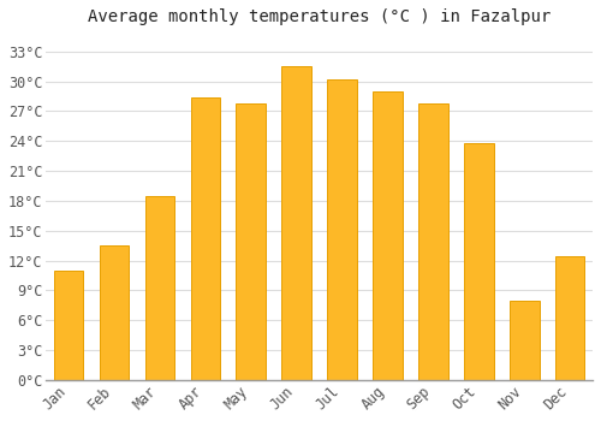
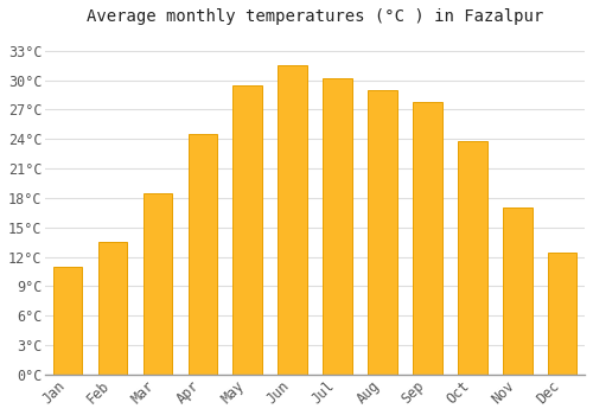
Apr: 28.4°C -> 24.5°C
May: 27.8°C -> 29.5°C
Nov: 8.0°C -> 17.0°C
